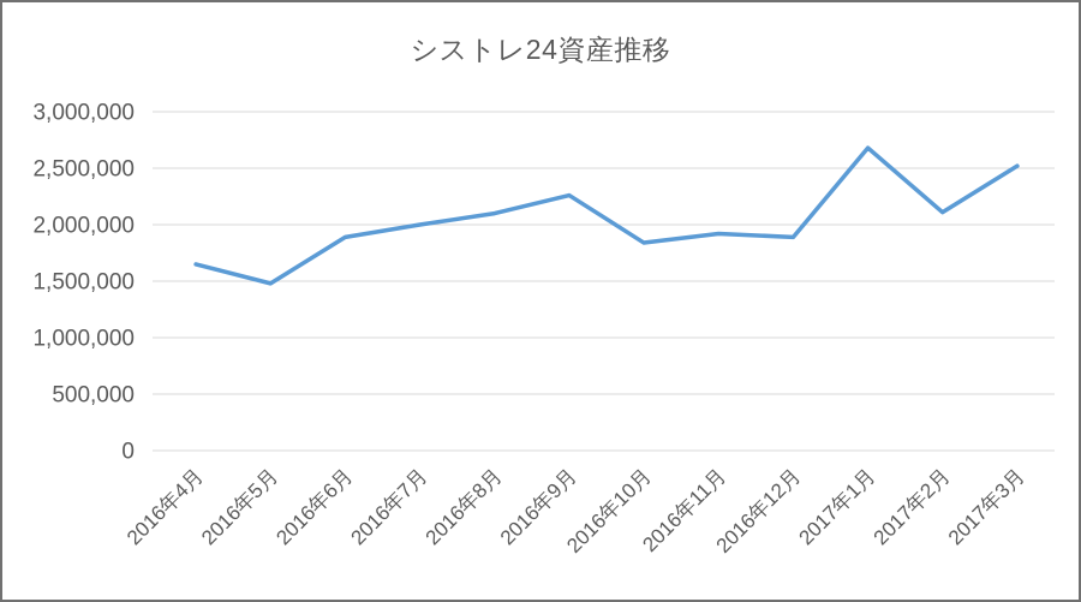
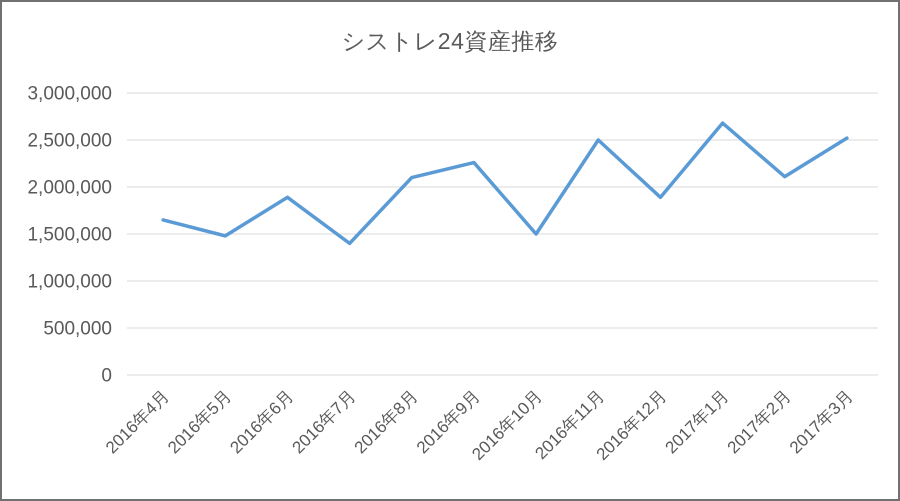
2016年7月: 2000000 -> 1400000
2016年10月: 1800000 -> 1500000
2016年11月: 1900000 -> 2500000
